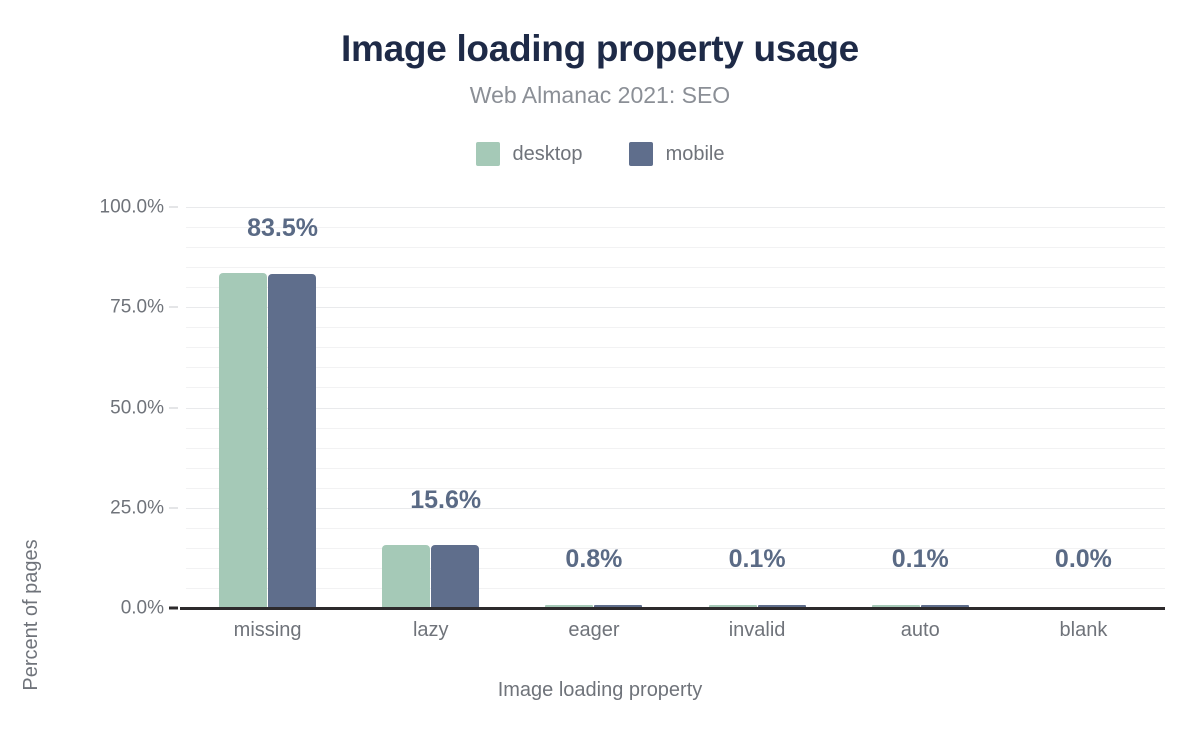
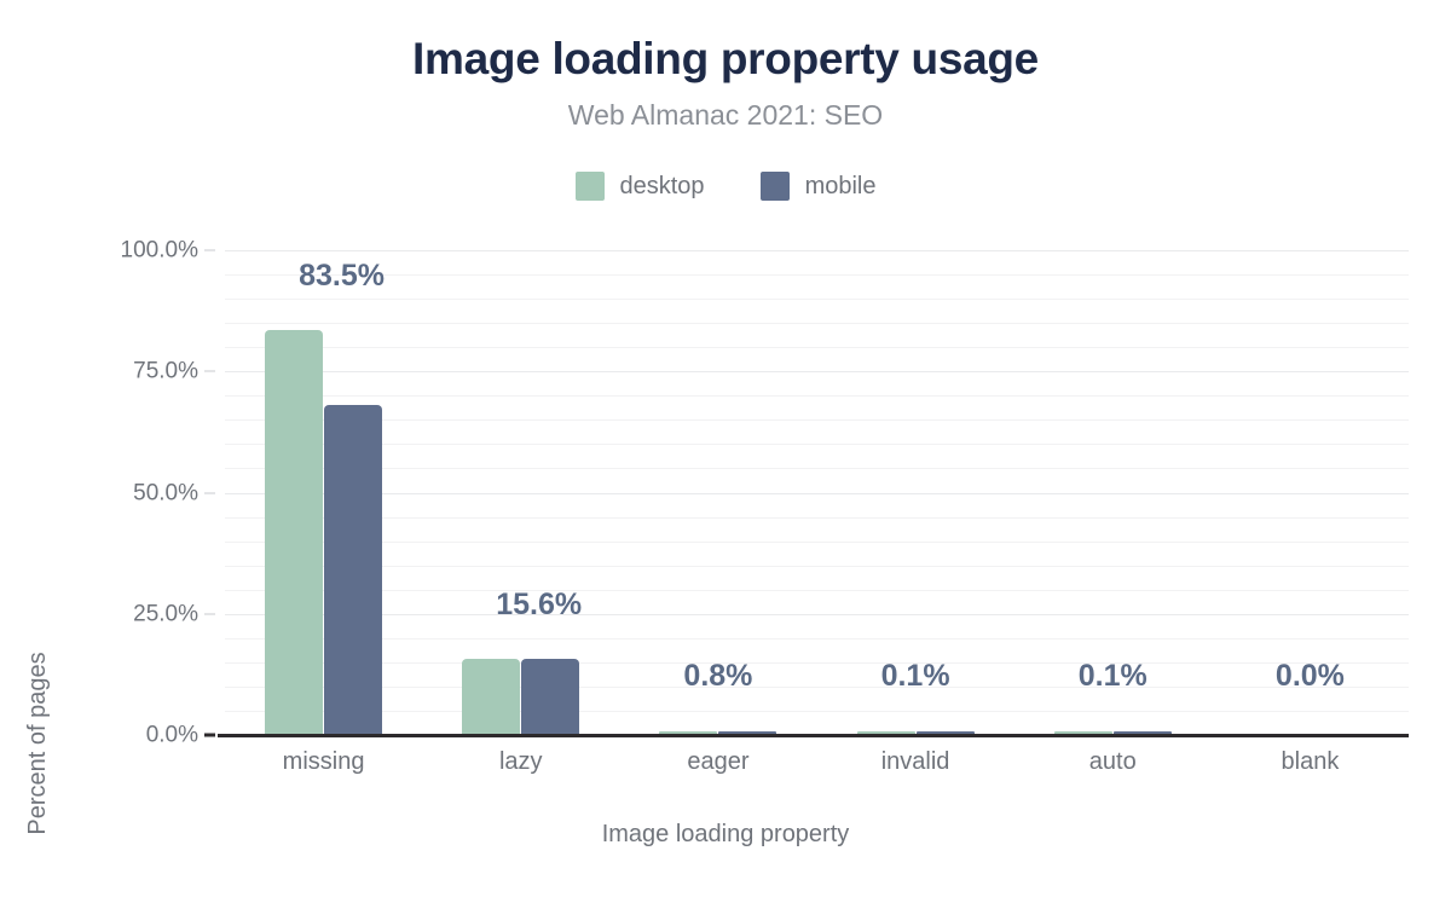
mobile/missing: 83% -> 68%
